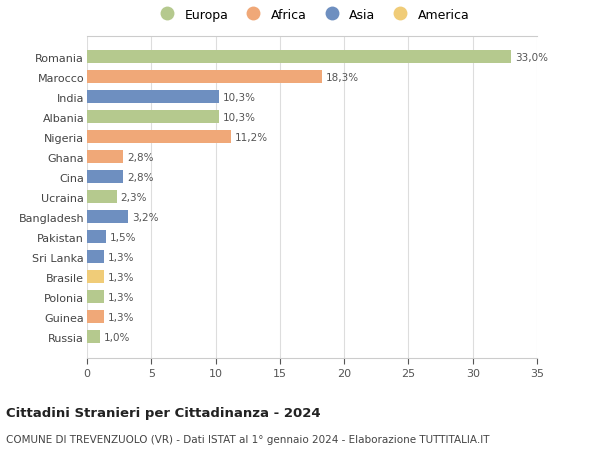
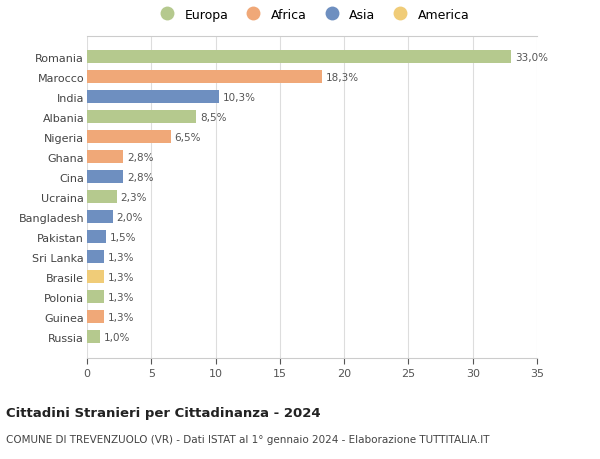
Albania: 10,3% -> 8,5%
Nigeria: 11,2% -> 6,5%
Bangladesh: 3,2% -> 2,0%
